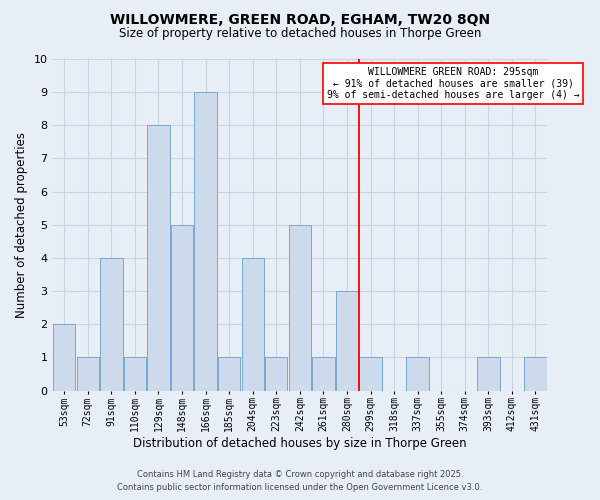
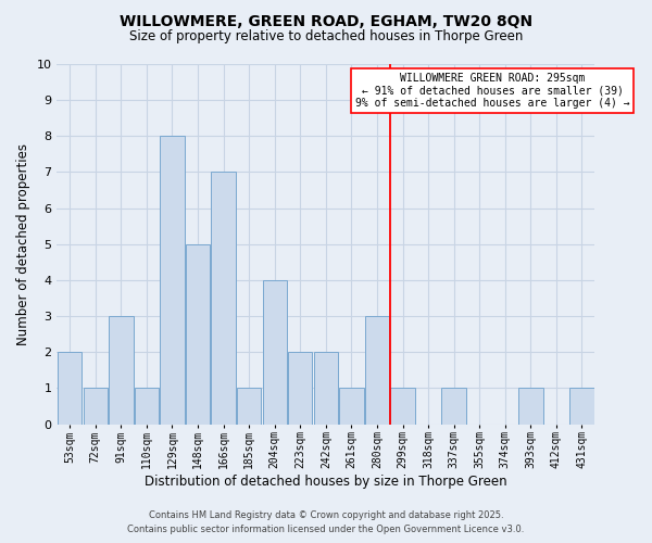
91sqm: 4 -> 3
166sqm: 9 -> 7
223sqm: 1 -> 2
242sqm: 5 -> 2
